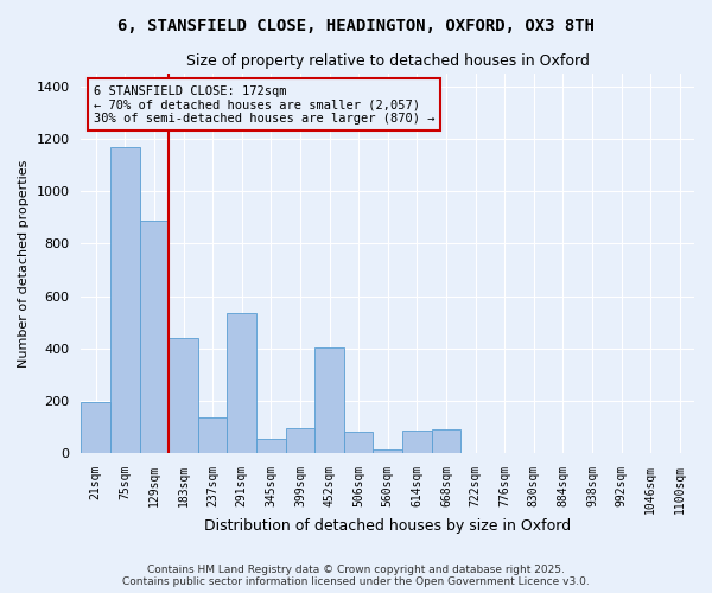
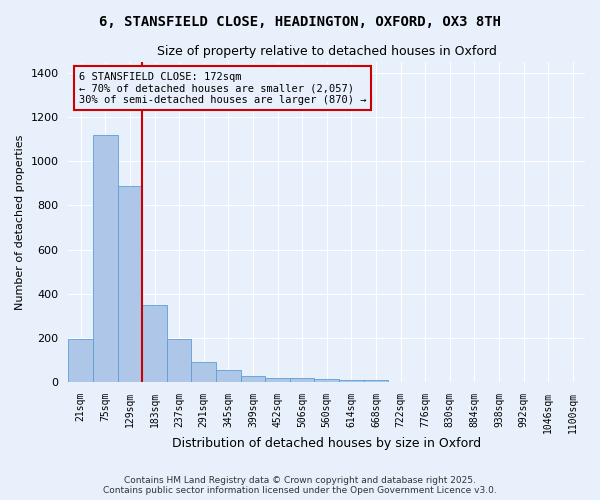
75sqm: 1170 -> 1120
183sqm: 440 -> 350
237sqm: 135 -> 197
291sqm: 535 -> 90
399sqm: 95 -> 25
452sqm: 405 -> 20
506sqm: 80 -> 18
614sqm: 85 -> 10
668sqm: 90 -> 8
